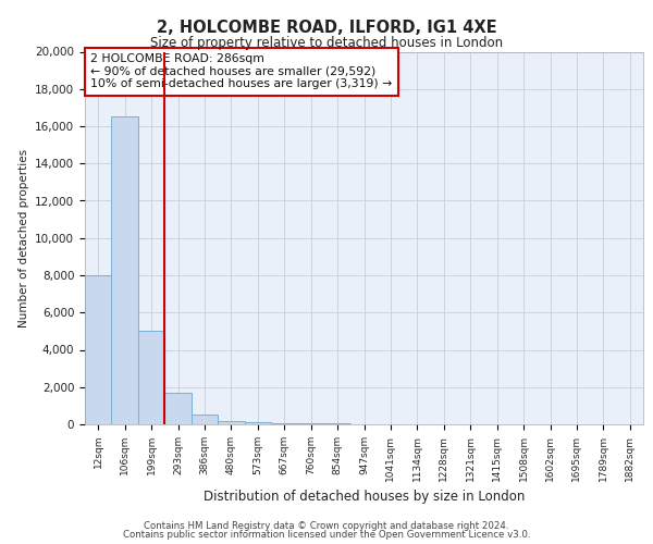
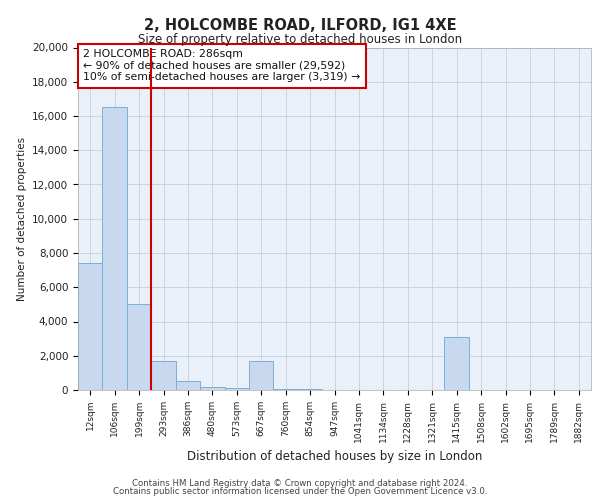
12sqm: 8,000 -> 7,400
667sqm: 100 -> 1,700
1415sqm: 0 -> 3,100
